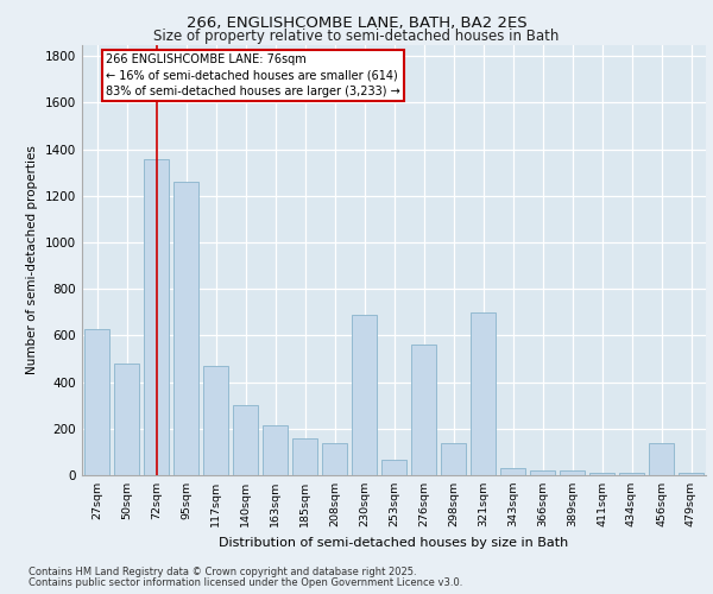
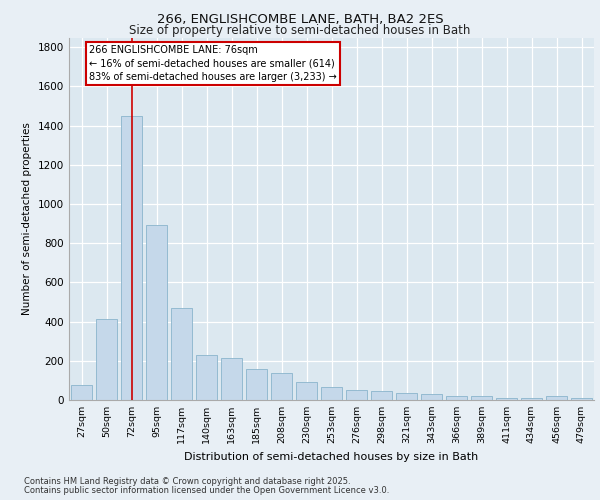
27sqm: 630 -> 80
50sqm: 480 -> 420
72sqm: 1360 -> 1450
95sqm: 1260 -> 900
140sqm: 300 -> 230
230sqm: 690 -> 90
276sqm: 560 -> 50
298sqm: 140 -> 40
321sqm: 700 -> 40
456sqm: 140 -> 20
